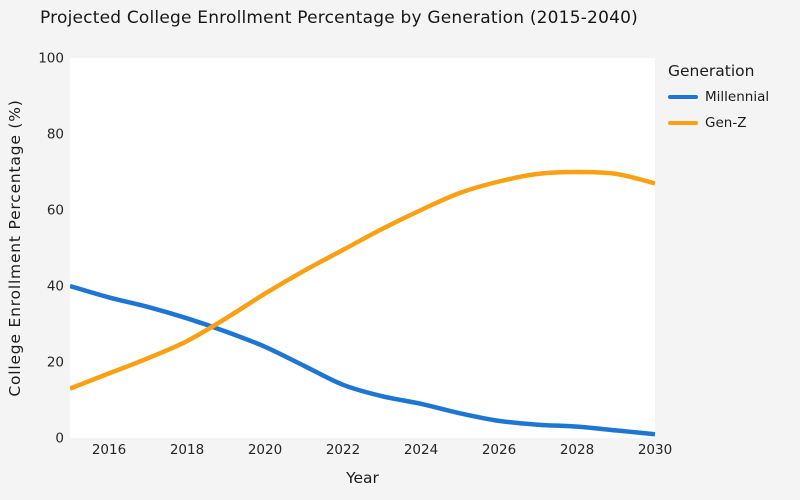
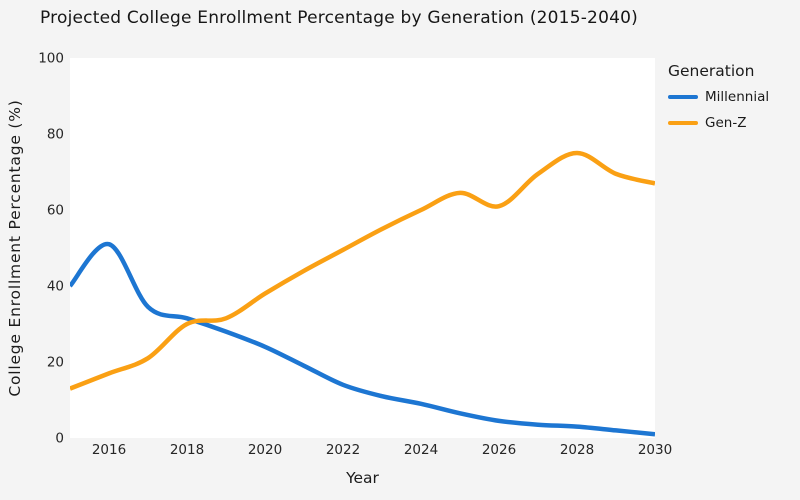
Millennial/2016: 37 -> 51
Gen-Z/2018: 26 -> 30
Gen-Z/2026: 68 -> 61
Gen-Z/2028: 70 -> 75
